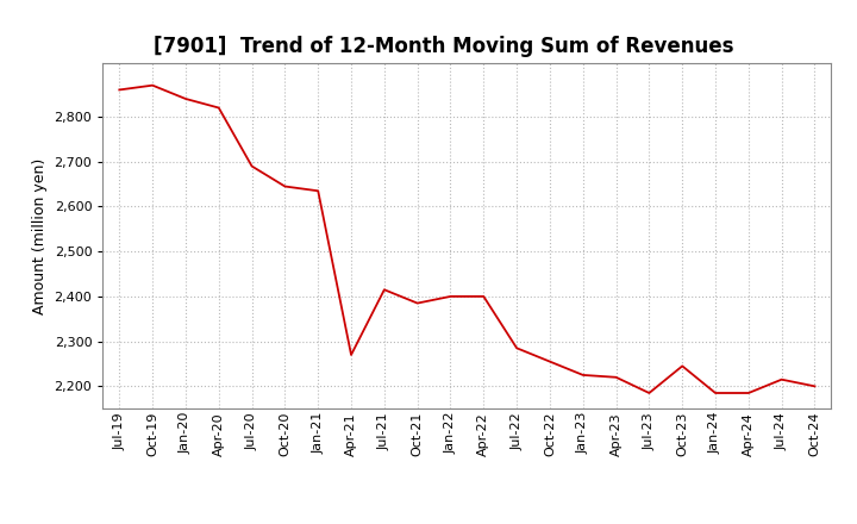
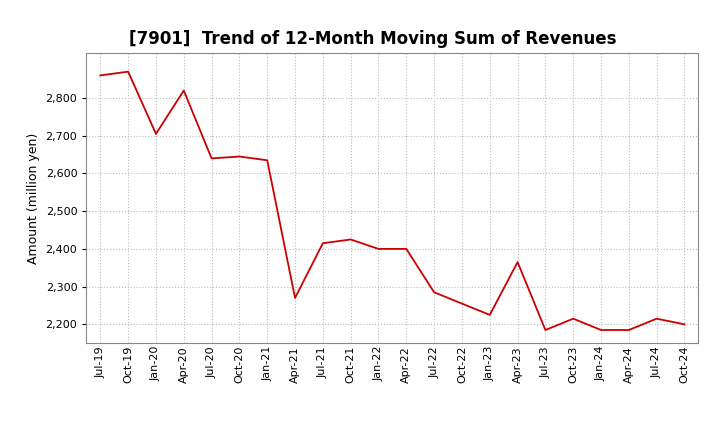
Jan-20: 2,840 -> 2,705
Jul-20: 2,690 -> 2,640
Oct-21: 2,385 -> 2,425
Apr-23: 2,220 -> 2,365
Oct-23: 2,245 -> 2,215
